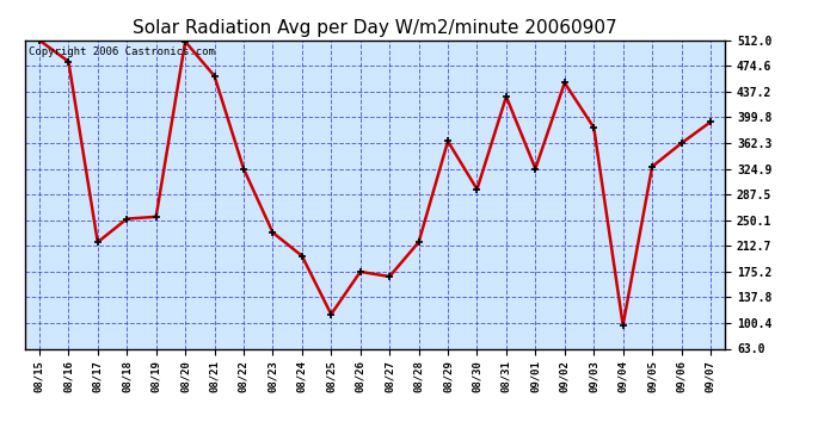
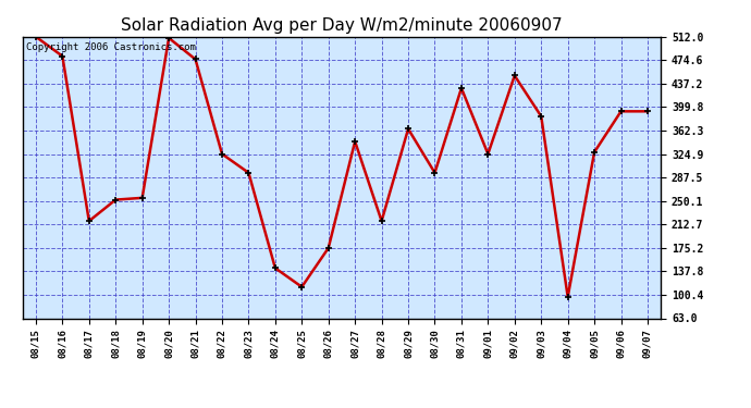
08/21: 460 -> 476
08/23: 232 -> 295
08/24: 198 -> 143
08/27: 168 -> 345
09/06: 362 -> 393
